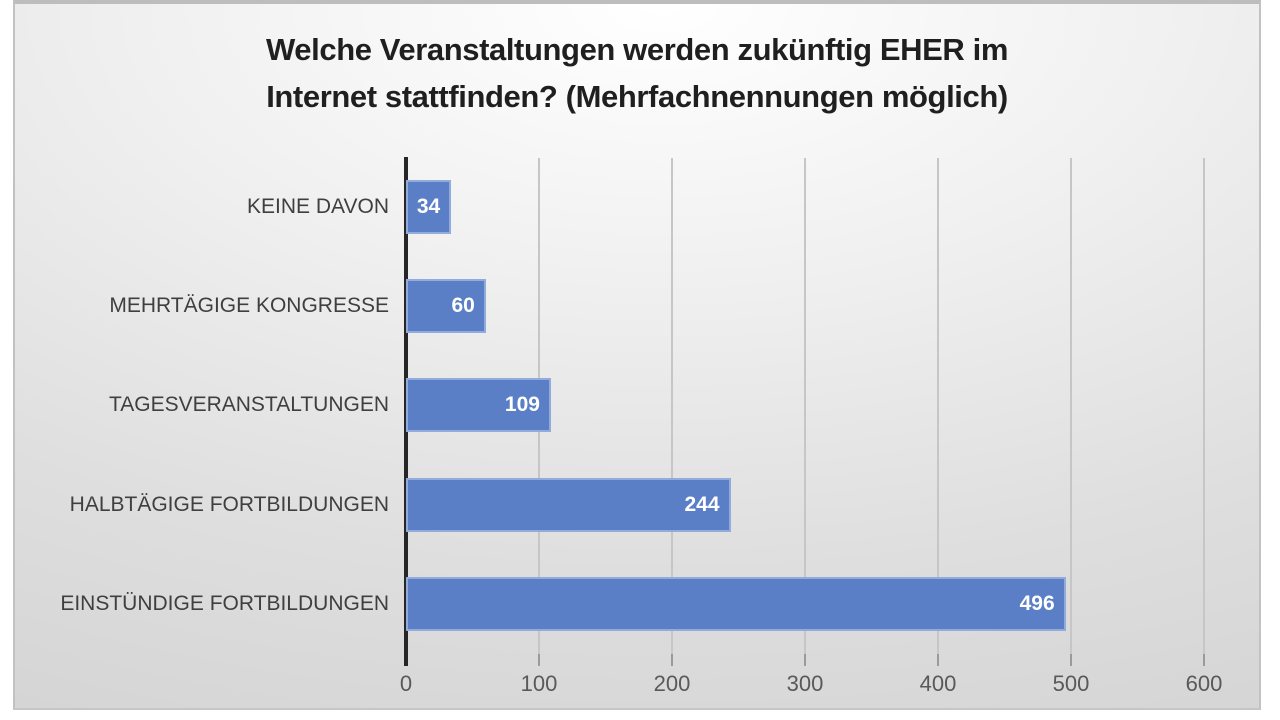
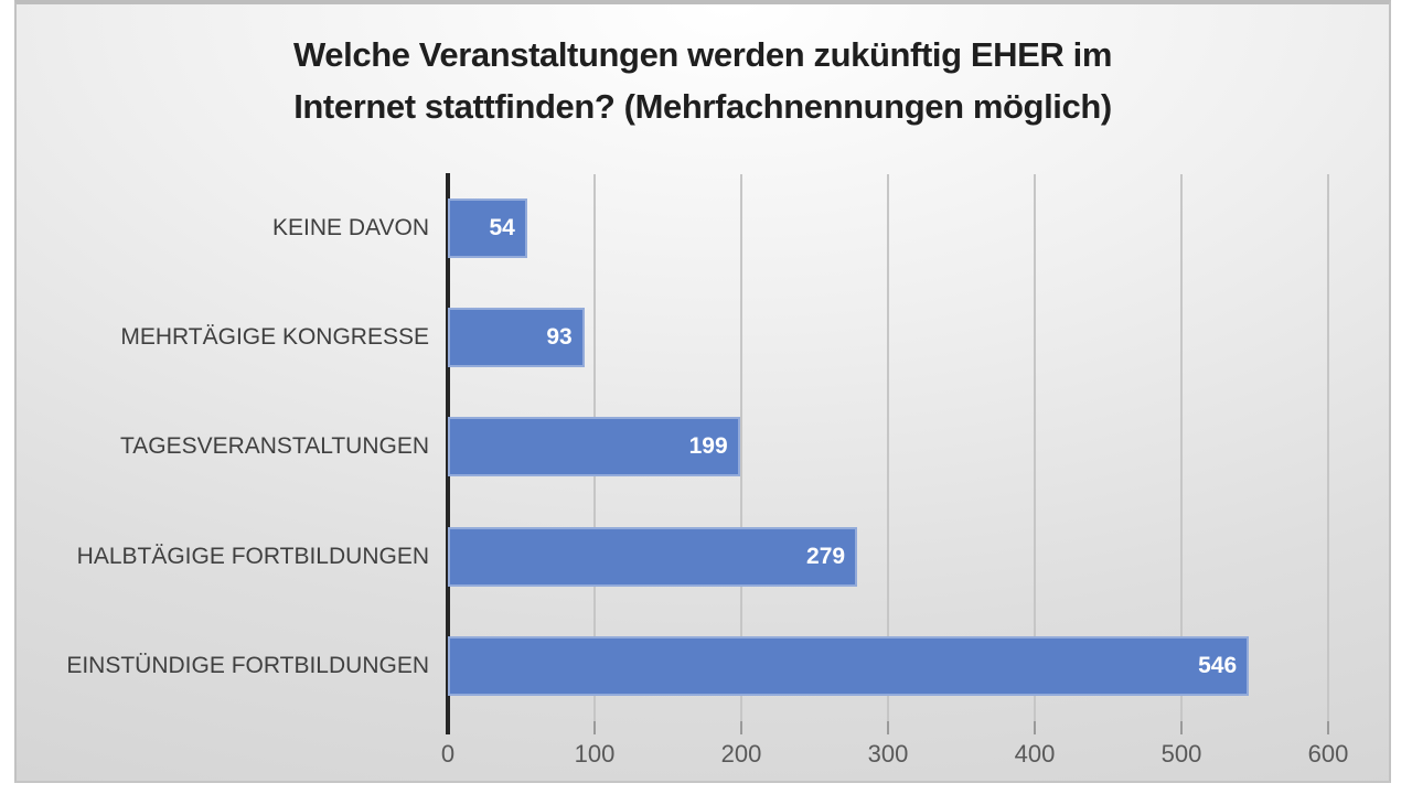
KEINE DAVON: 34 -> 54
MEHRTÄGIGE KONGRESSE: 60 -> 93
TAGESVERANSTALTUNGEN: 109 -> 199
HALBTÄGIGE FORTBILDUNGEN: 244 -> 279
EINSTÜNDIGE FORTBILDUNGEN: 496 -> 546
